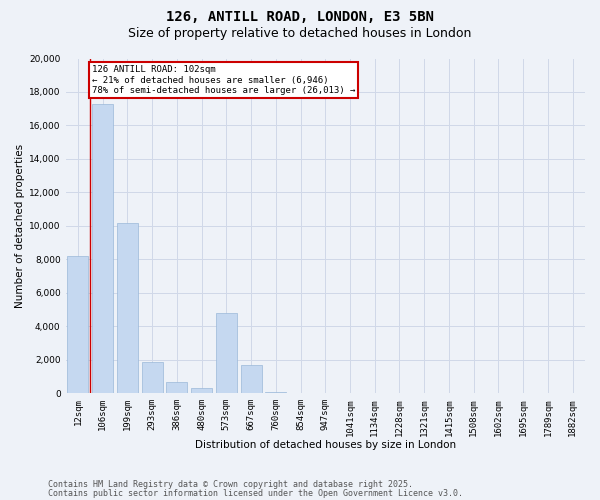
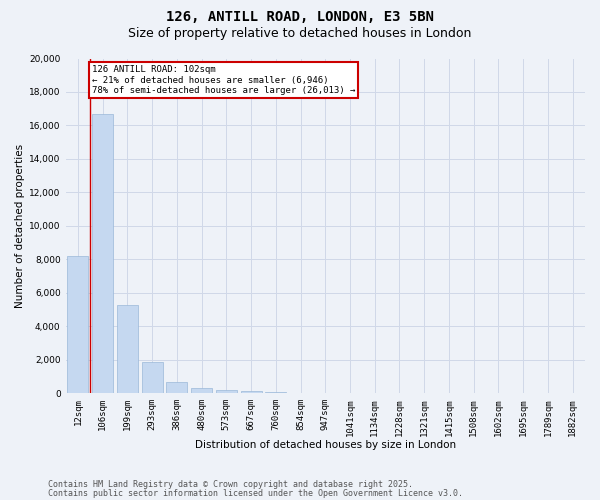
106sqm: 17,300 -> 16,700
199sqm: 10,200 -> 5,300
573sqm: 4,800 -> 200
667sqm: 1,700 -> 100
